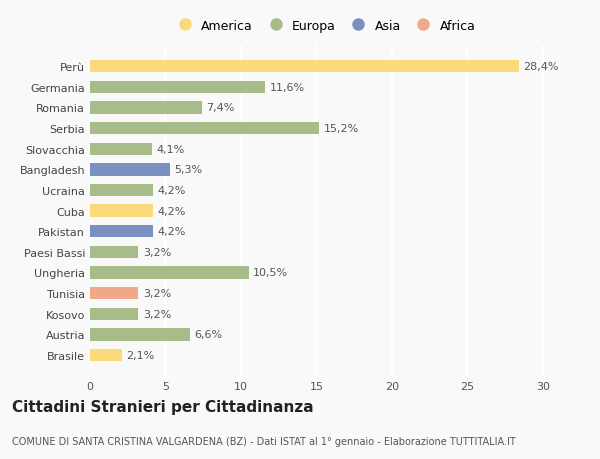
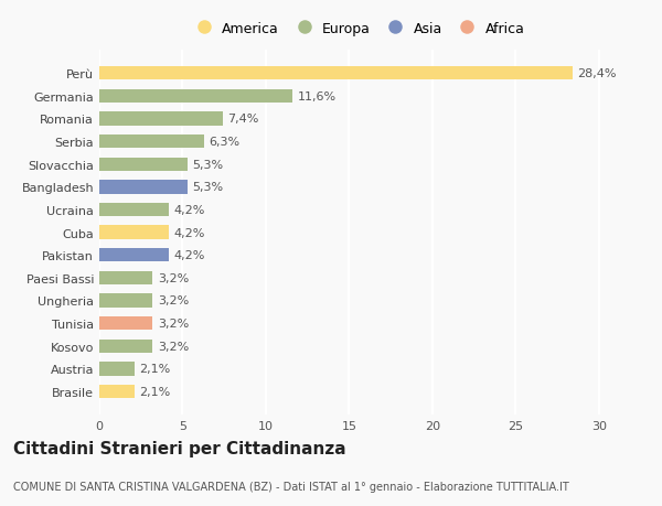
Serbia: 15,2% -> 6,3%
Slovacchia: 4,1% -> 5,3%
Ungheria: 10,5% -> 3,2%
Austria: 6,6% -> 2,1%
